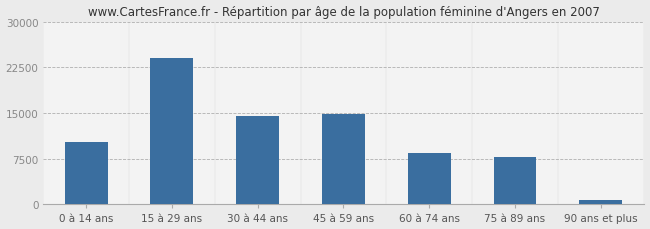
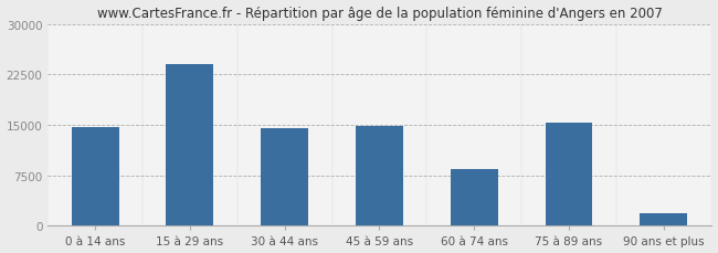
0 à 14 ans: 10200 -> 14600
75 à 89 ans: 7800 -> 15400
90 ans et plus: 700 -> 1800
